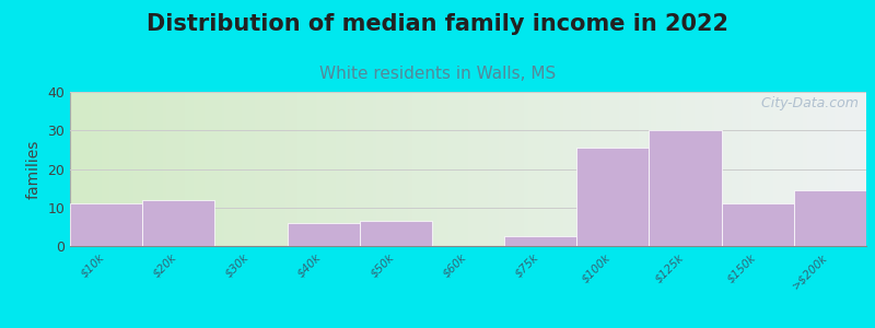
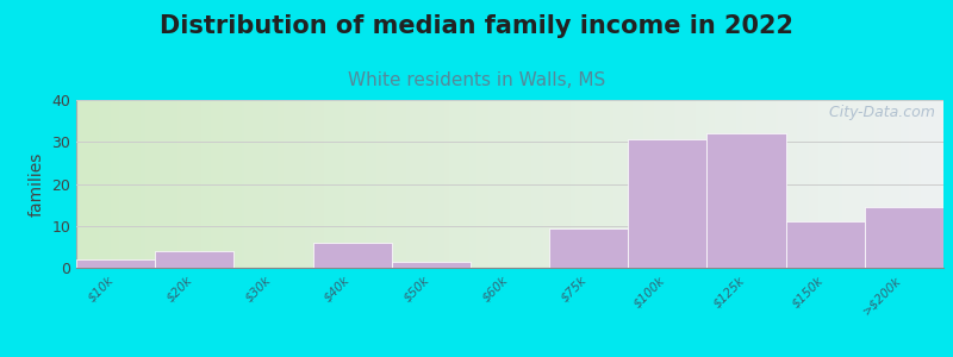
$10k: 11.0 -> 2.0
$20k: 12.0 -> 4.0
$50k: 6.5 -> 1.5
$75k: 2.5 -> 9.5
$100k: 25.5 -> 30.5
$125k: 30.0 -> 32.0
